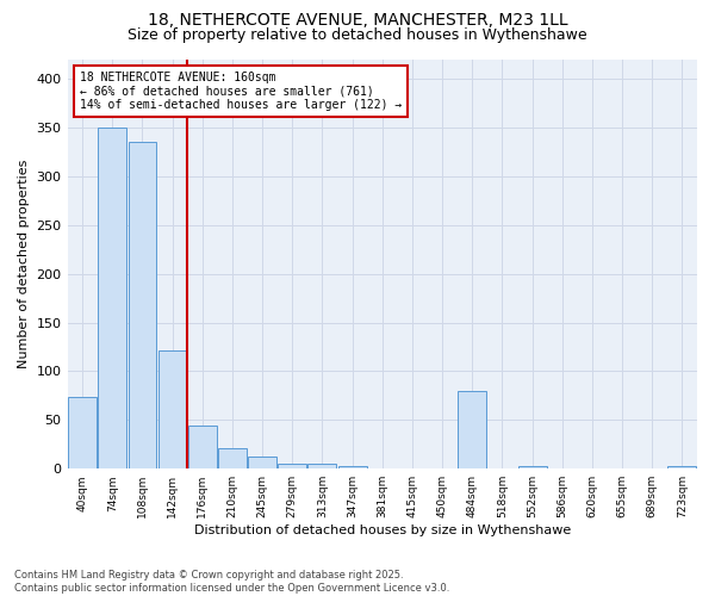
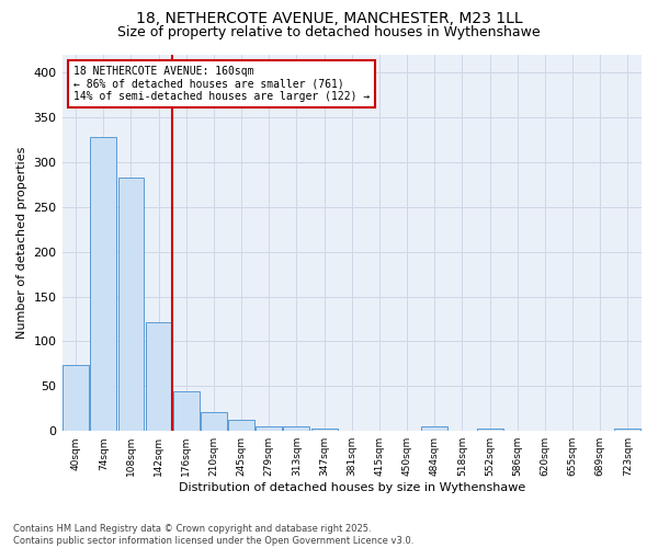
74sqm: 350 -> 328
108sqm: 336 -> 283
484sqm: 80 -> 5
